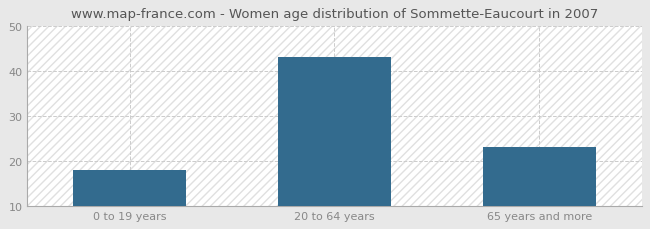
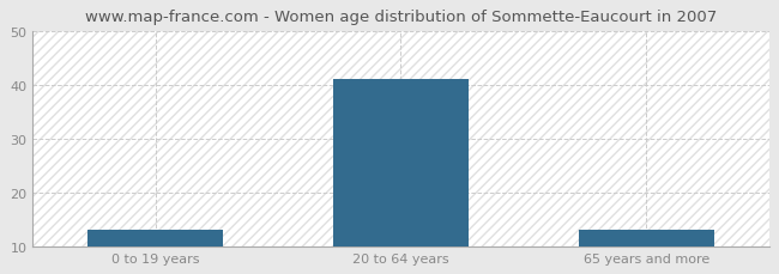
0 to 19 years: 18 -> 13
20 to 64 years: 43 -> 41
65 years and more: 23 -> 13
